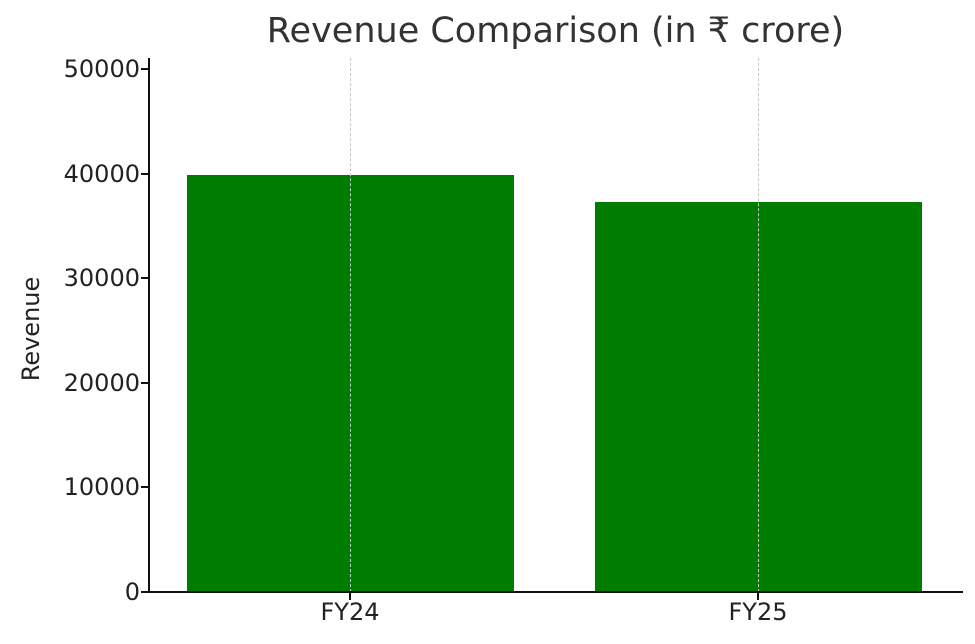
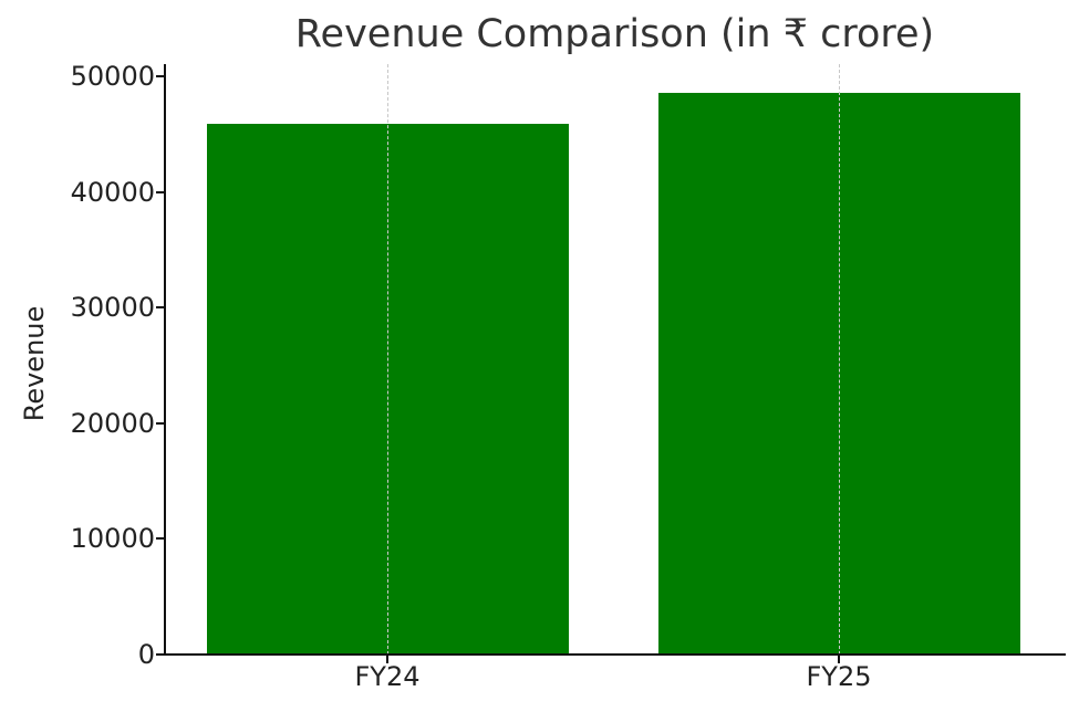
FY24: 39900 -> 45900
FY25: 37300 -> 48600
